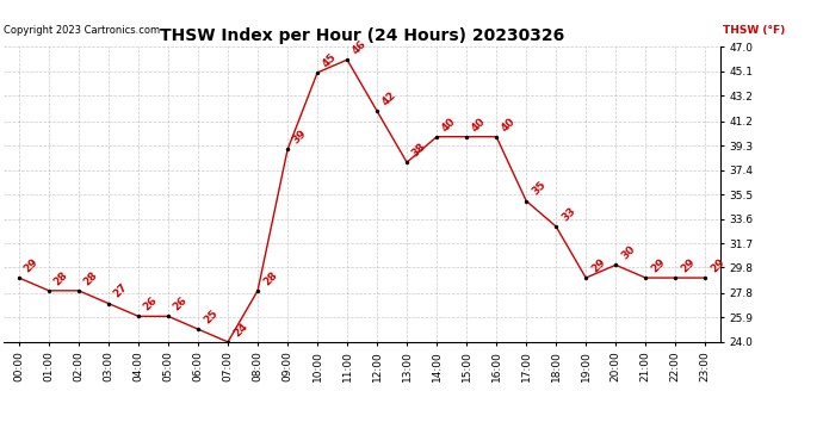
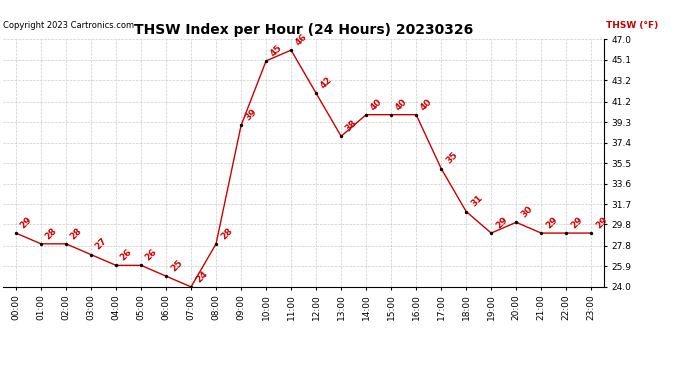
18:00: 33 -> 31
